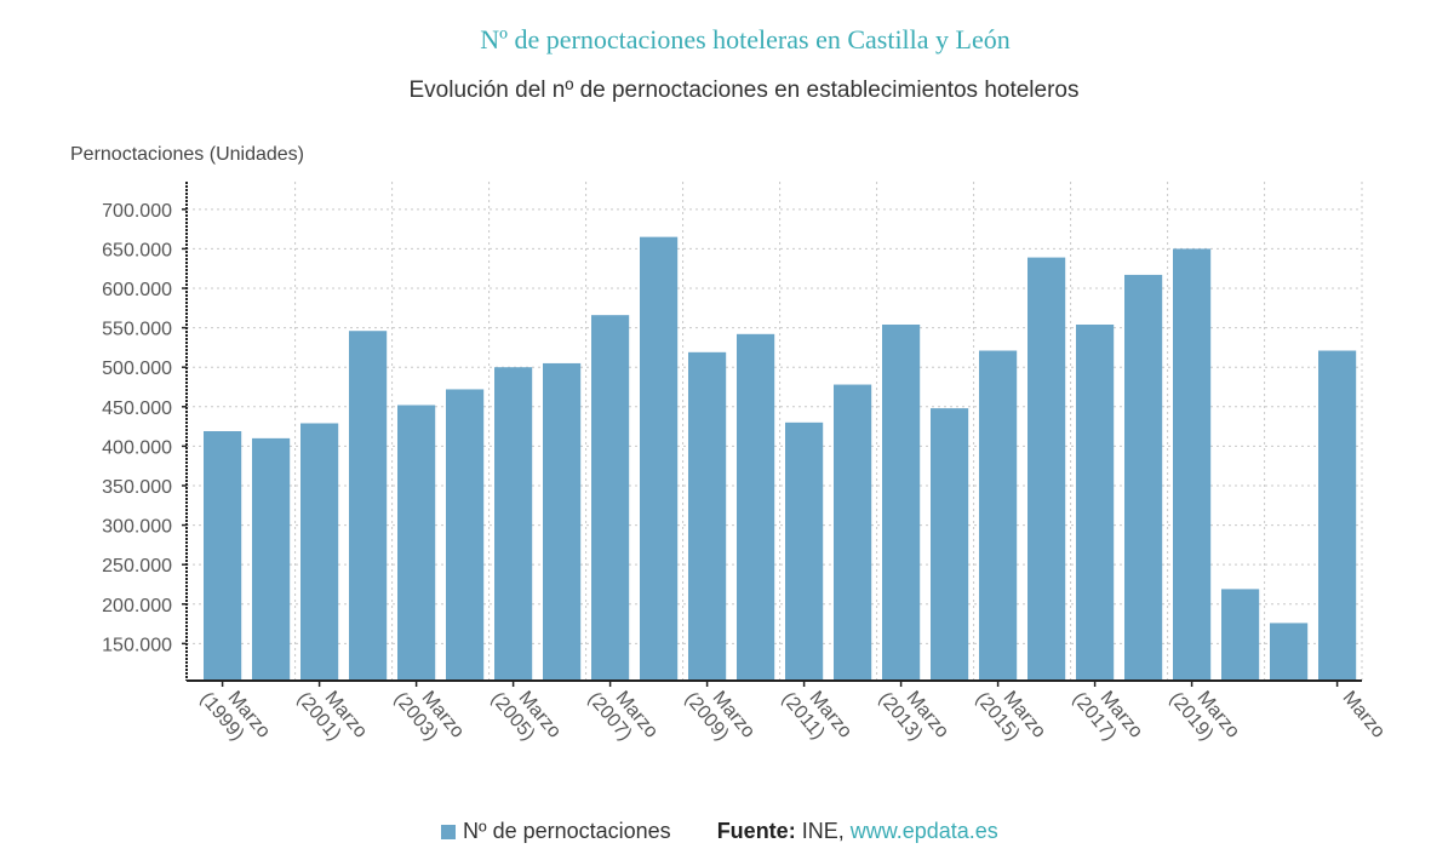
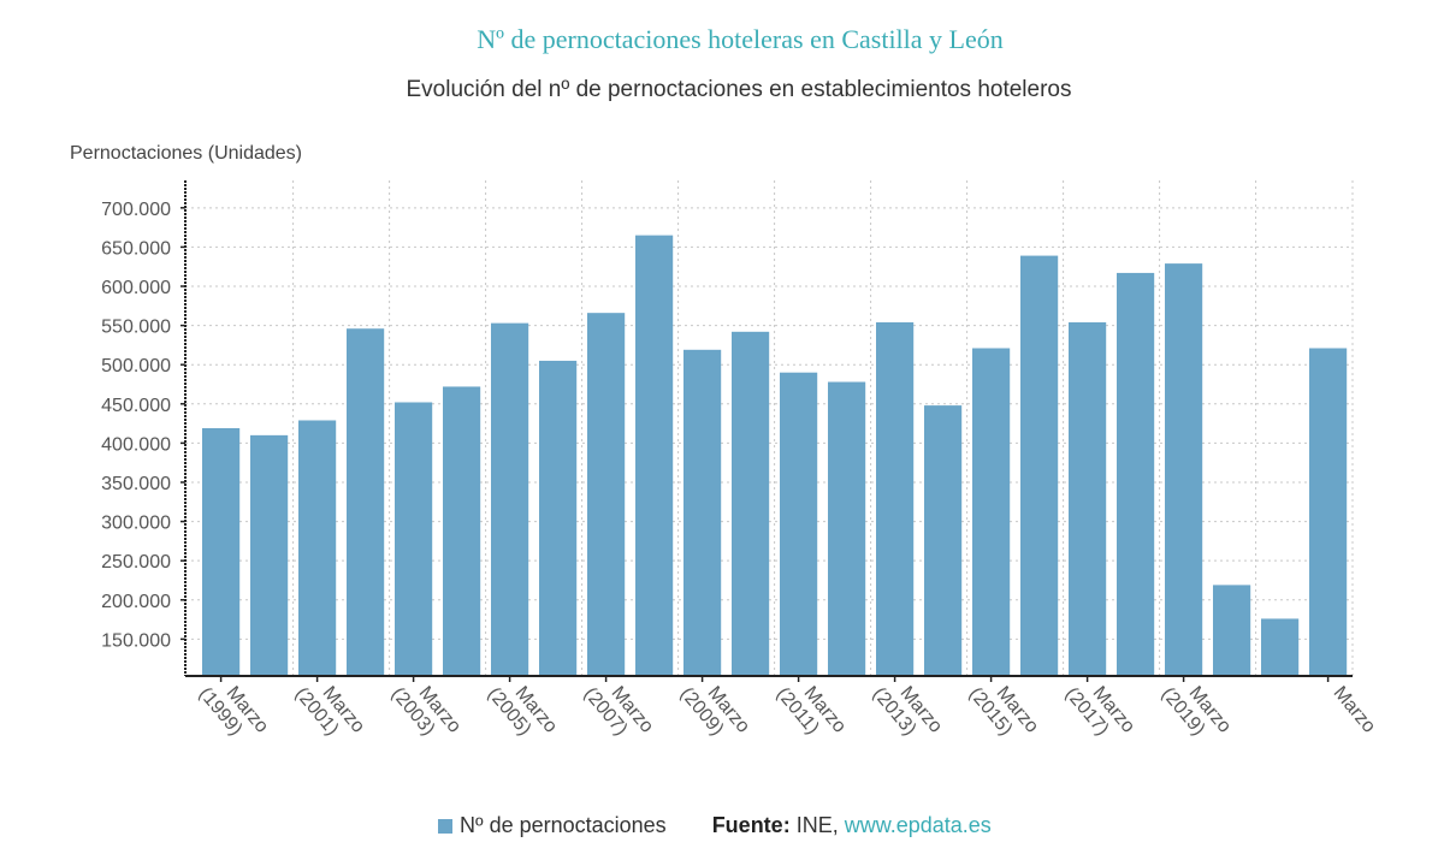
Marzo (2005): 500000 -> 550000
Marzo (2011): 430000 -> 490000
Marzo (2019): 650000 -> 630000
